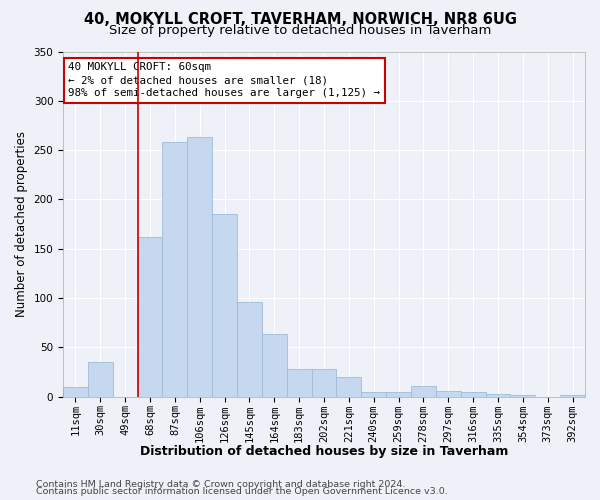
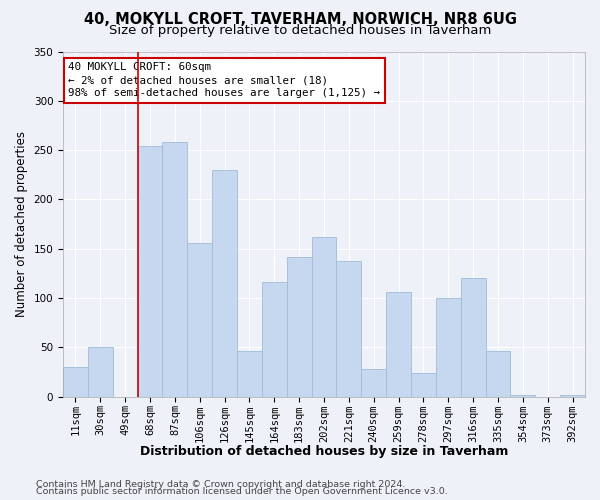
11sqm: 10 -> 30
30sqm: 35 -> 50
68sqm: 162 -> 254
106sqm: 263 -> 156
126sqm: 185 -> 230
145sqm: 96 -> 46
164sqm: 63 -> 116
183sqm: 28 -> 142
202sqm: 28 -> 162
221sqm: 20 -> 138
240sqm: 5 -> 28
259sqm: 5 -> 106
278sqm: 11 -> 24
297sqm: 6 -> 100
316sqm: 5 -> 120
335sqm: 3 -> 46
